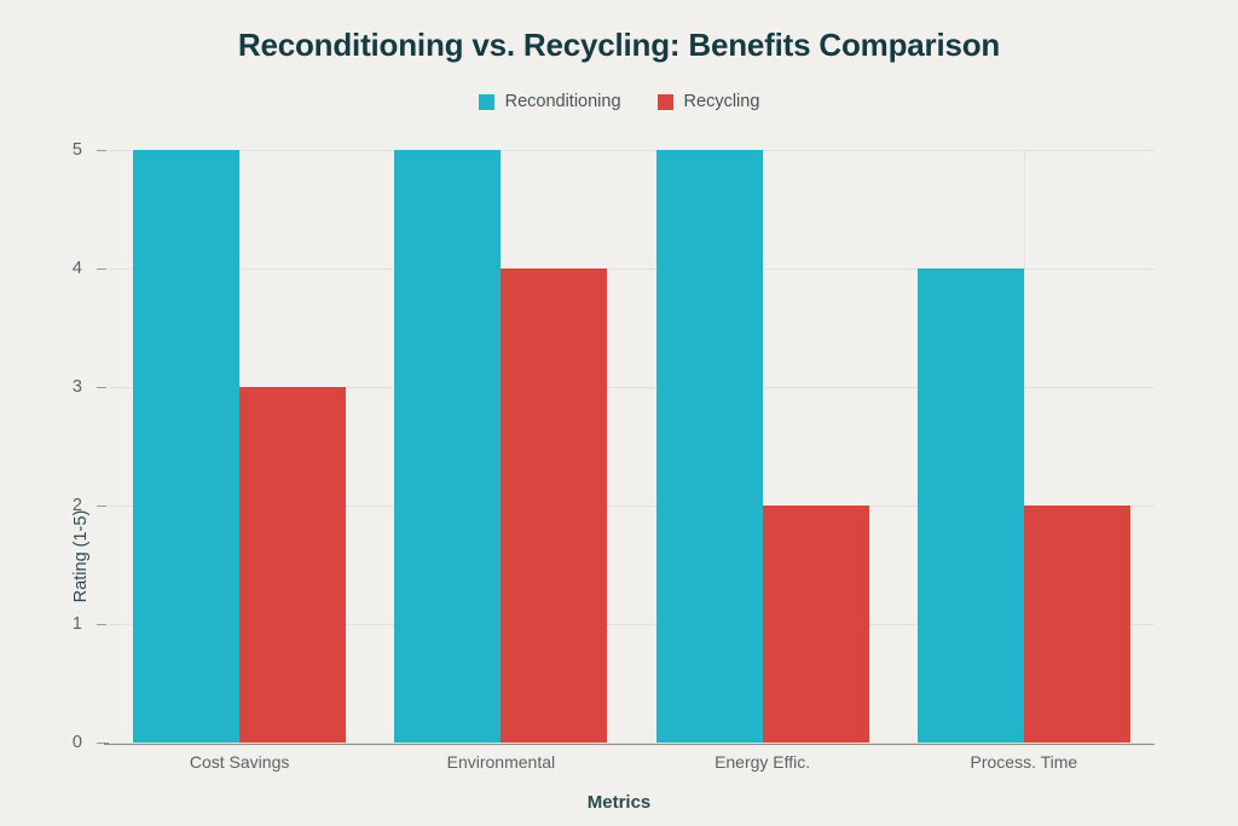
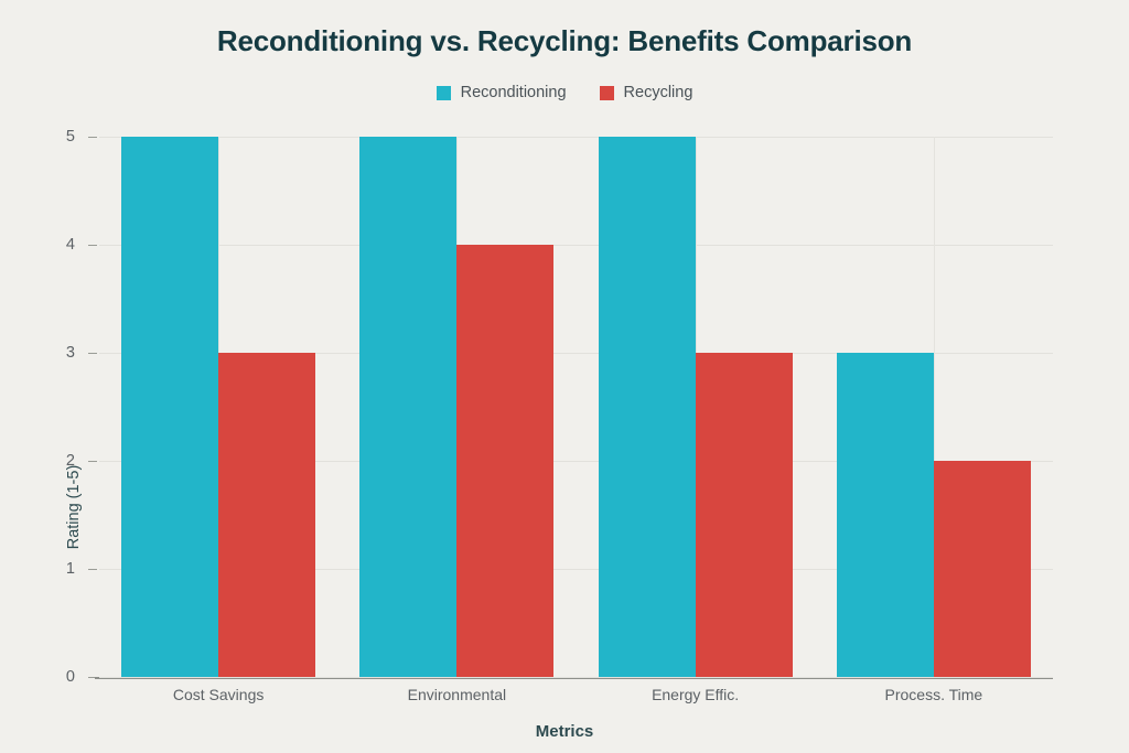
Recycling/Energy Effic.: 2 -> 3
Reconditioning/Process. Time: 4 -> 3
